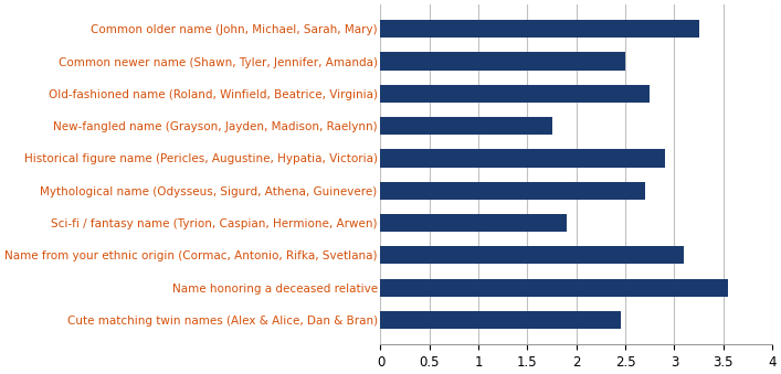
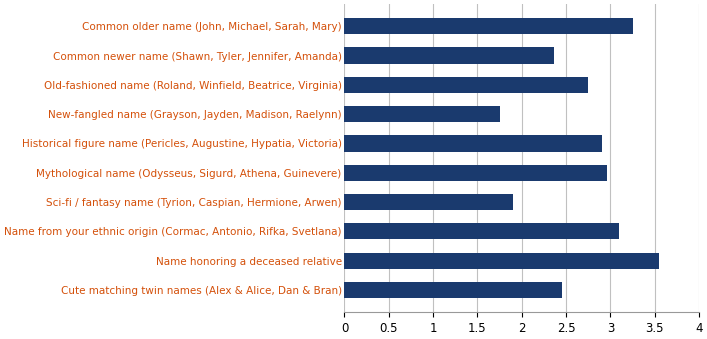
Common newer name (Shawn, Tyler, Jennifer, Amanda): 2.50 -> 2.36
Mythological name (Odysseus, Sigurd, Athena, Guinevere): 2.70 -> 2.96
